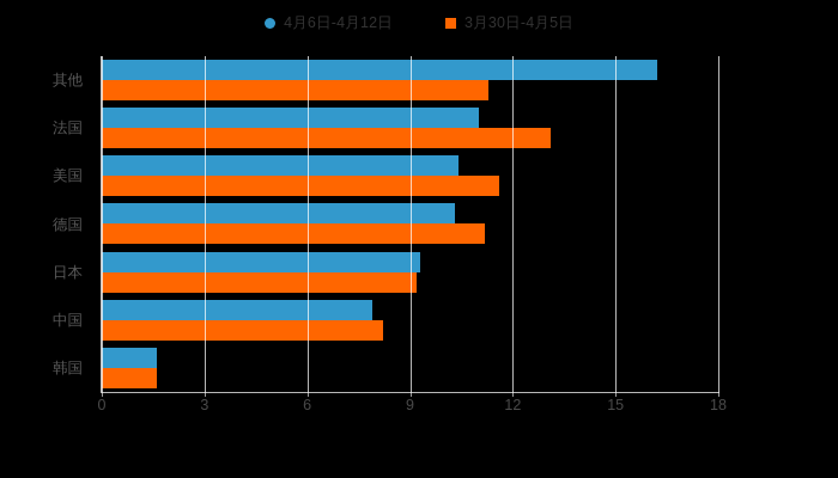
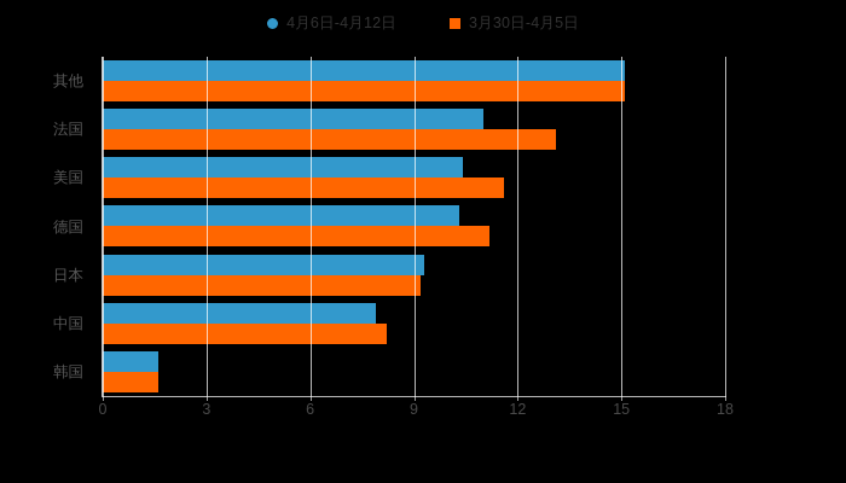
4月6日-4月12日/其他: 16.2 -> 15.1
3月30日-4月5日/其他: 11.3 -> 15.1
